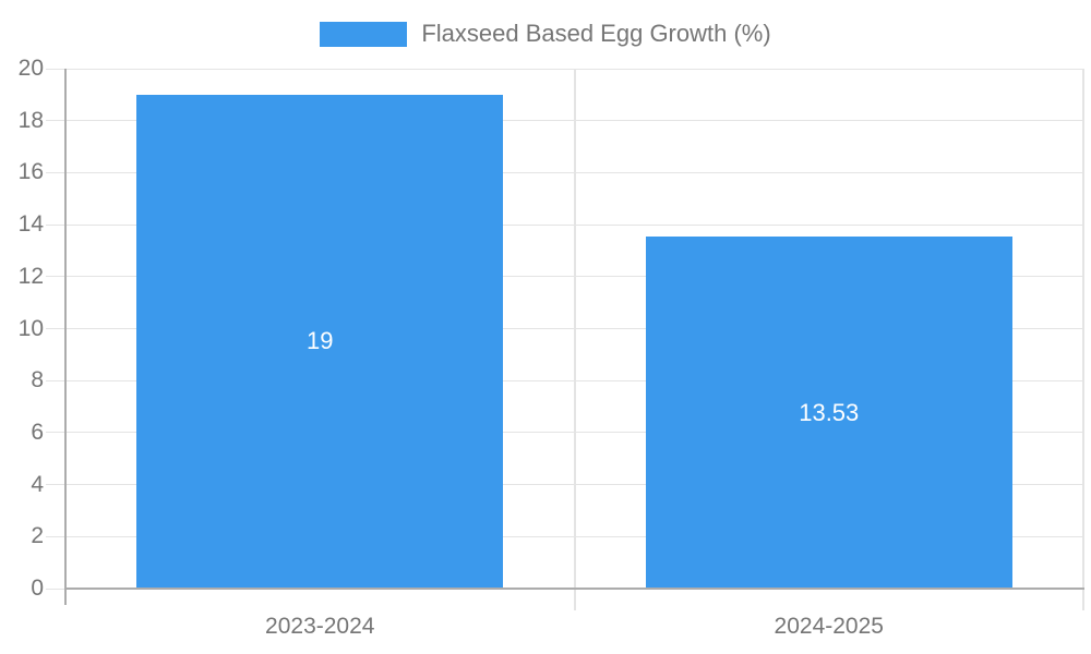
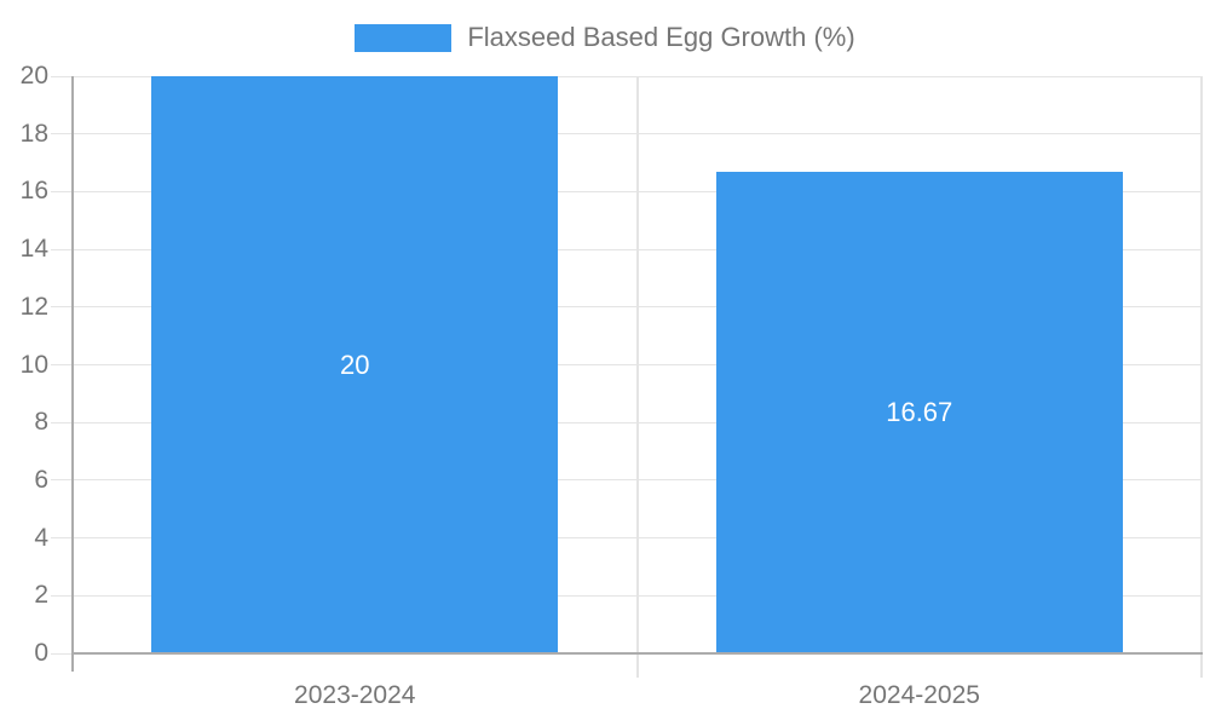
2023-2024: 19 -> 20
2024-2025: 13.53 -> 16.67
